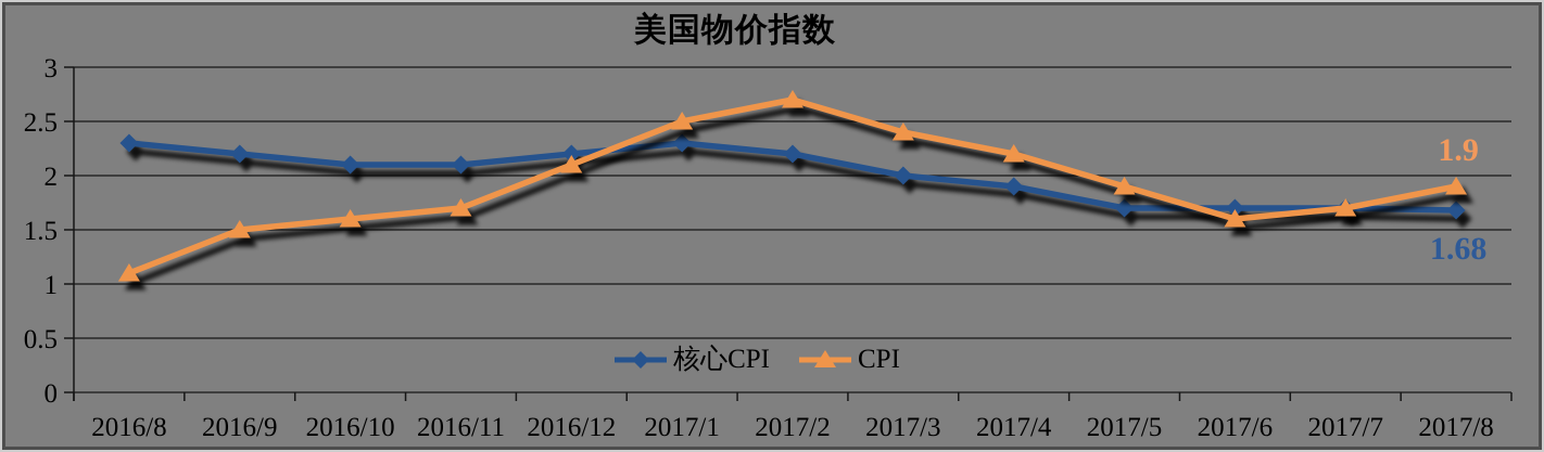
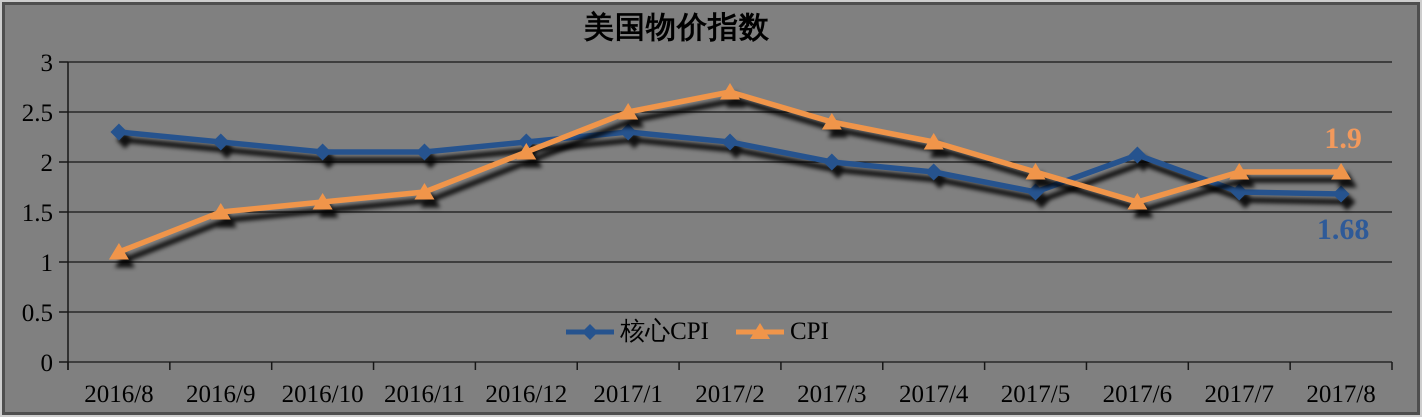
核心CPI/2017/6: 1.70 -> 2.07
CPI/2017/7: 1.7 -> 1.9
